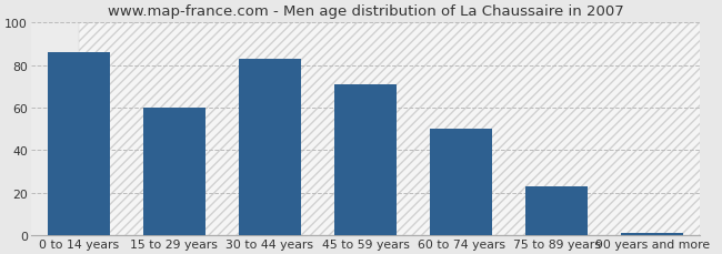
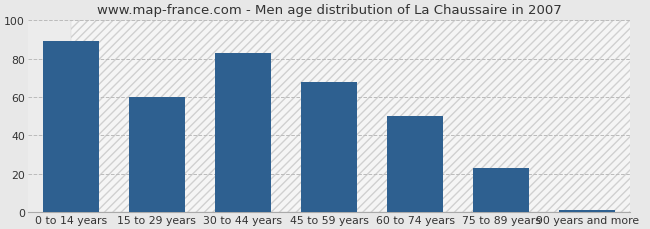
0 to 14 years: 86 -> 89
45 to 59 years: 71 -> 68
